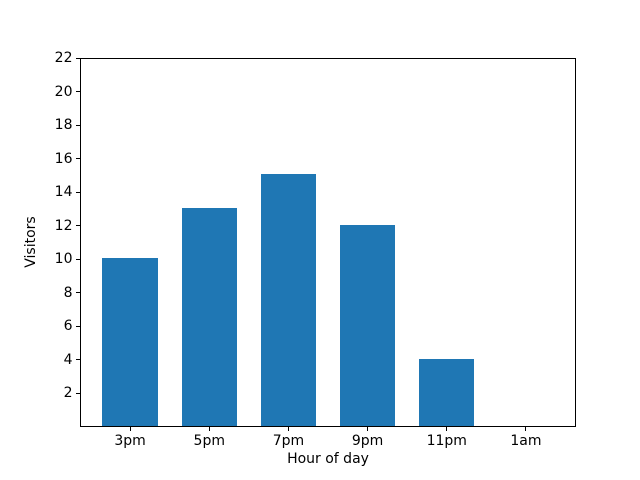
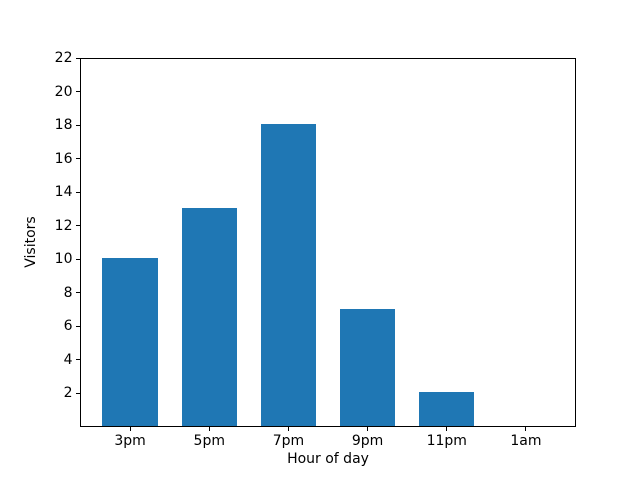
7pm: 15 -> 18
9pm: 12 -> 7
11pm: 4 -> 2
